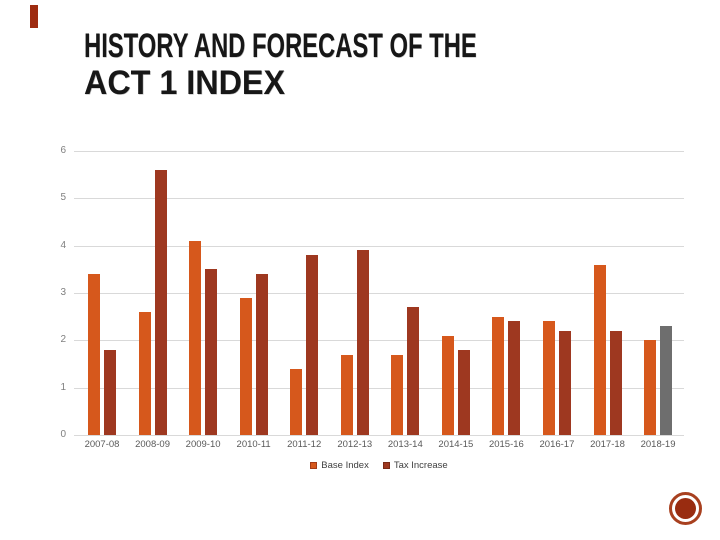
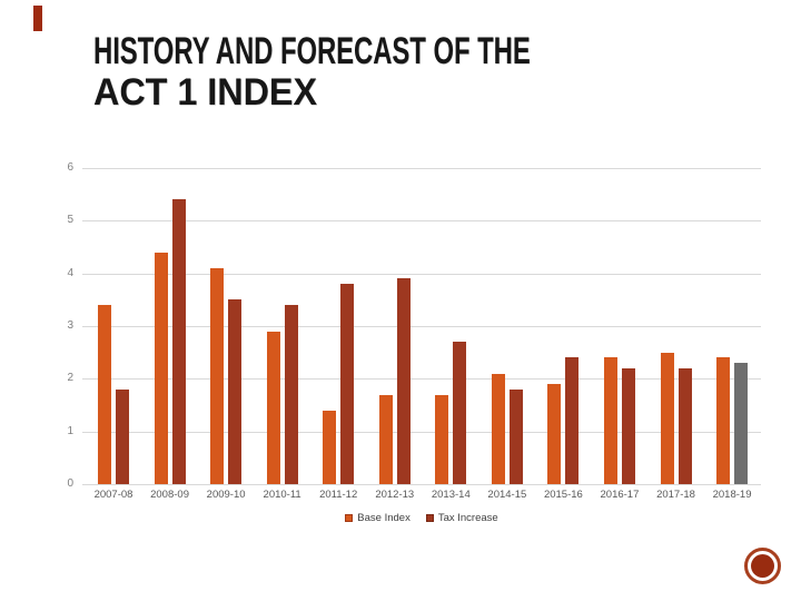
Base Index/2008-09: 2.6 -> 4.4
Tax Increase/2008-09: 5.6 -> 5.4
Base Index/2015-16: 2.5 -> 1.9
Base Index/2017-18: 3.6 -> 2.5
Base Index/2018-19: 2.0 -> 2.4
